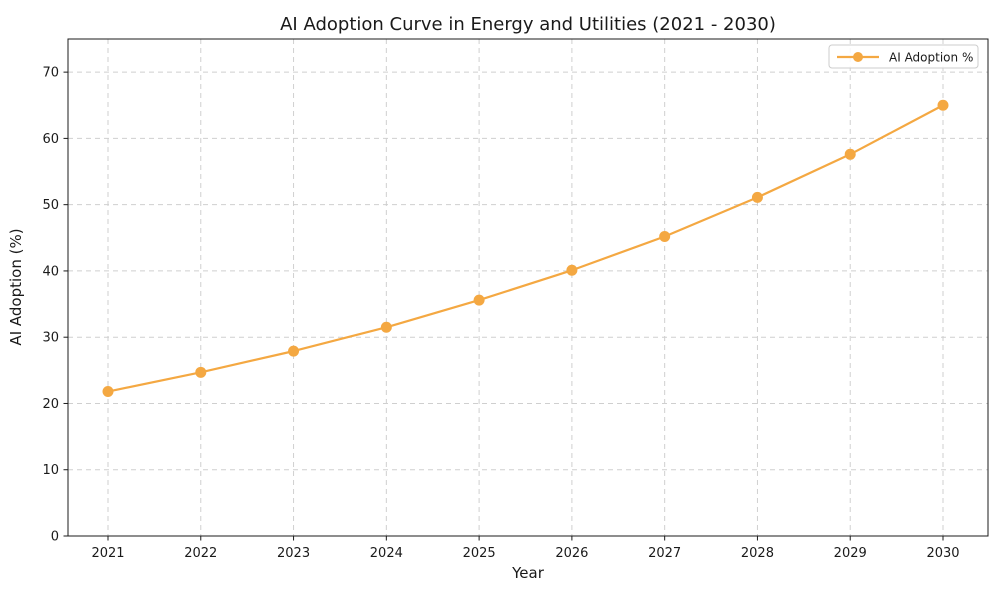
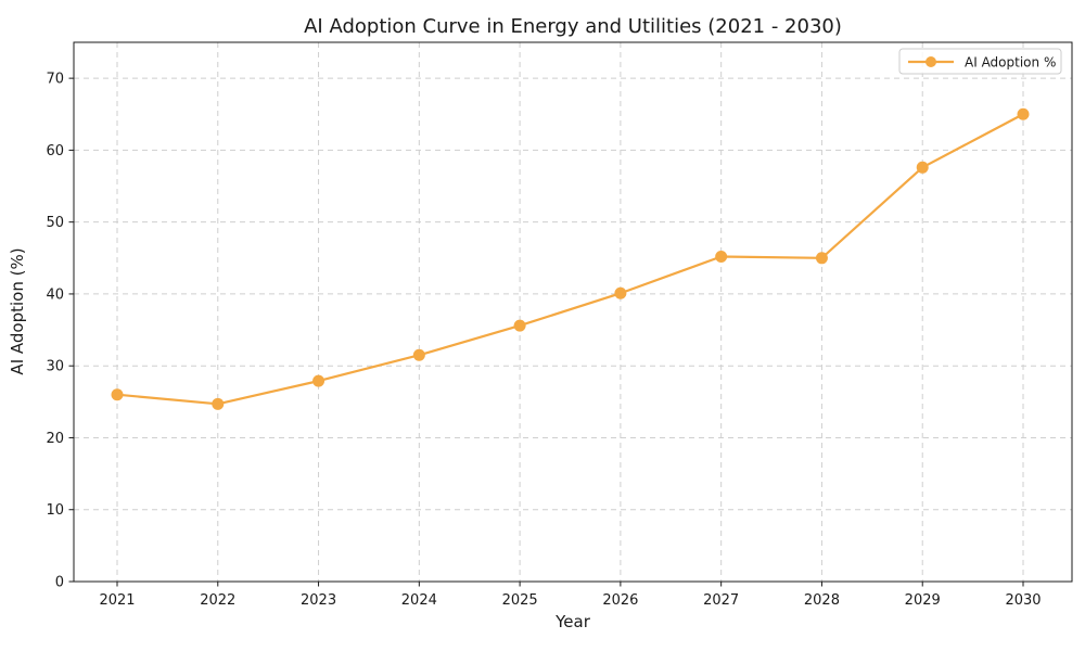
2021: 22 -> 26
2028: 51 -> 45
